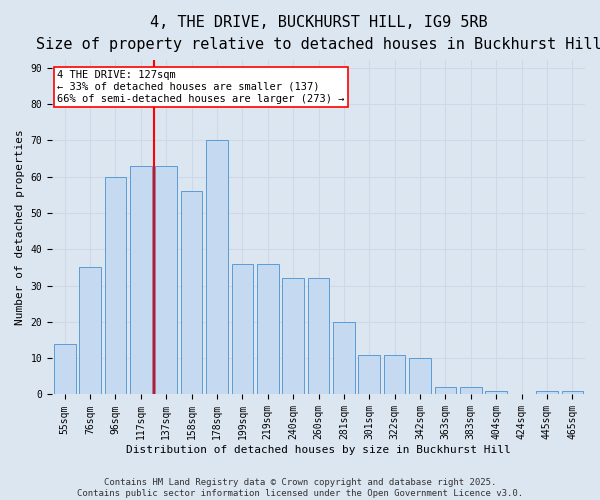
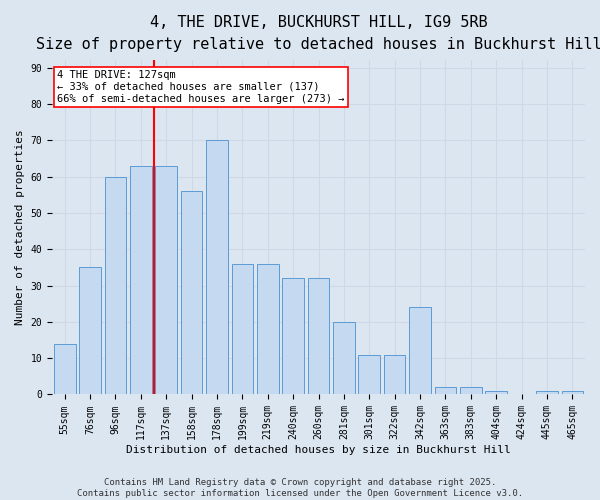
342sqm: 10 -> 24
